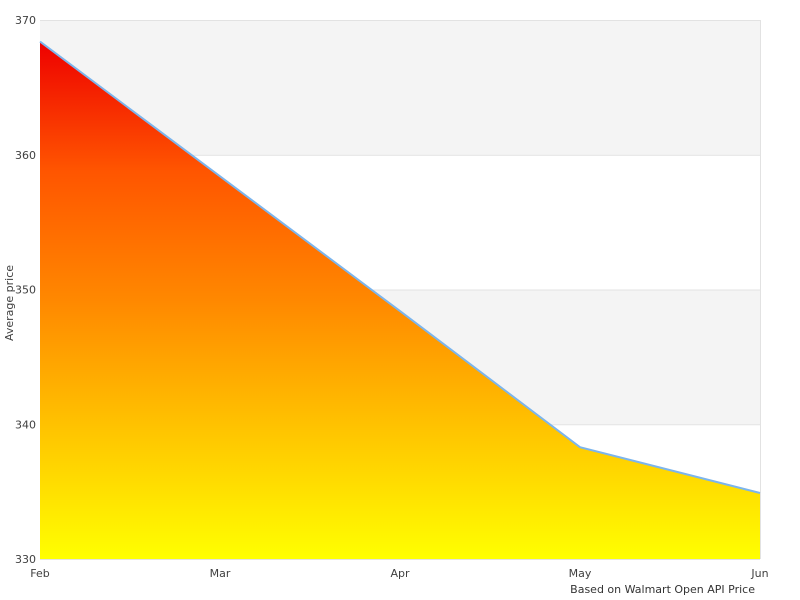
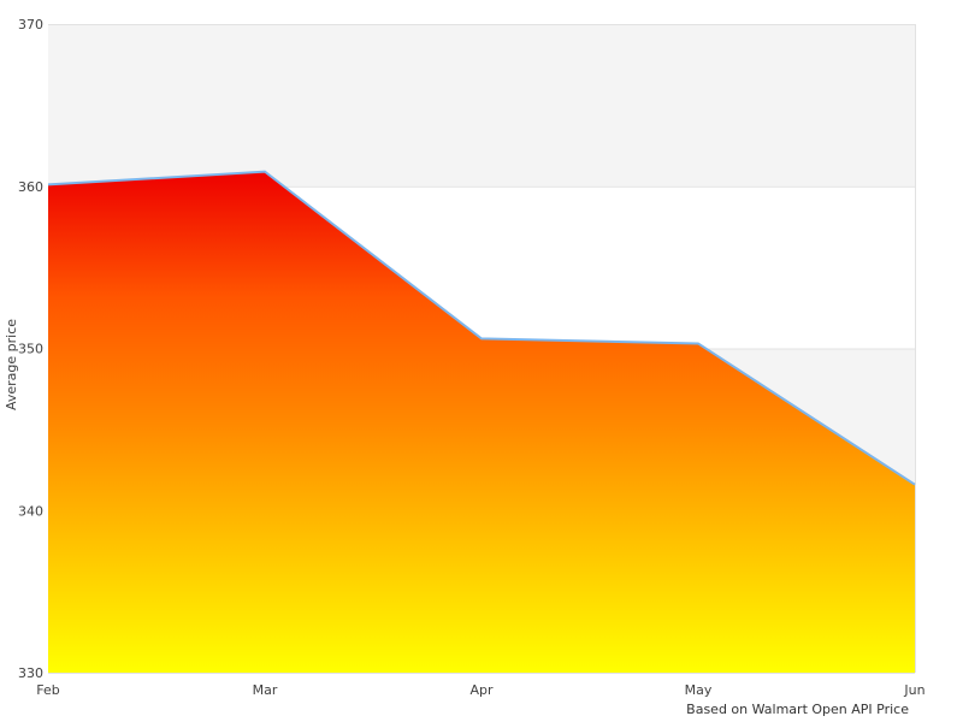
Feb: 368.4 -> 360.1
Mar: 358.4 -> 360.9
Apr: 348.4 -> 350.6
May: 338.3 -> 350.3
Jun: 334.9 -> 341.6
